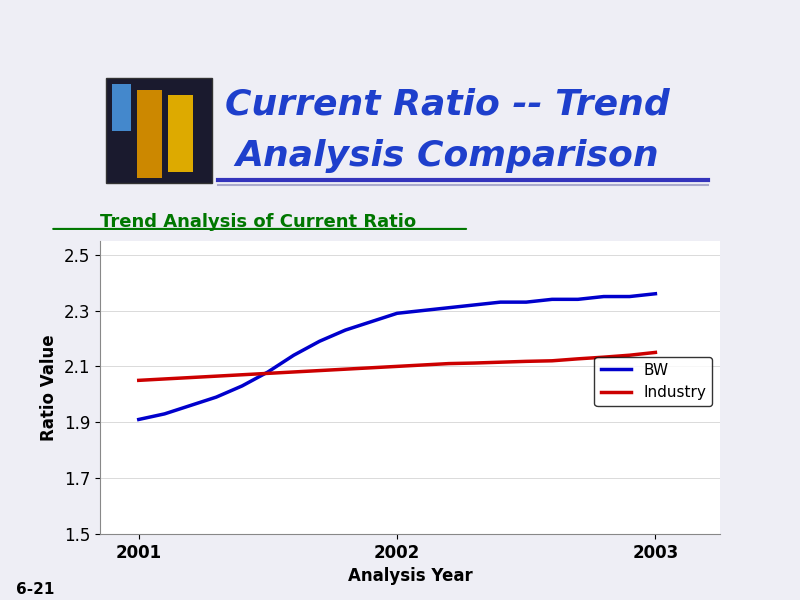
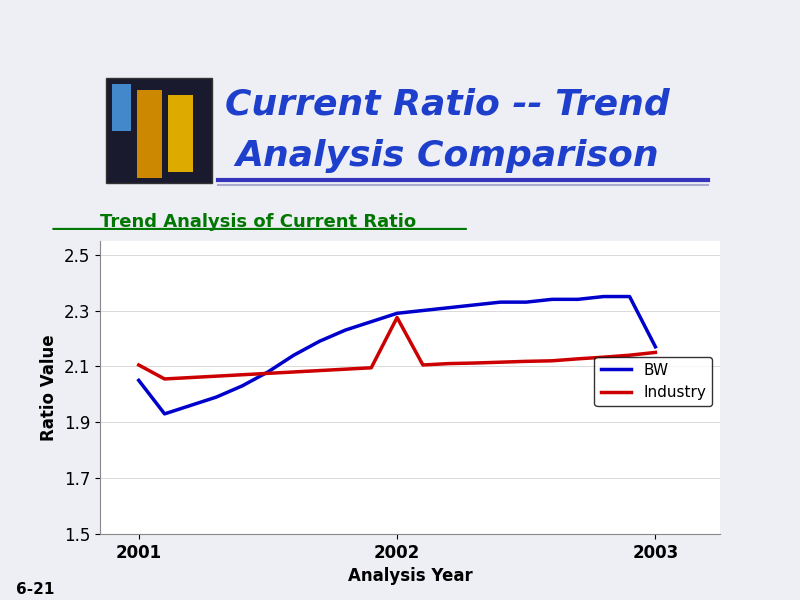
BW/2001: 1.91 -> 2.05
Industry/2001: 2.050 -> 2.105
Industry/2002: 2.100 -> 2.275
BW/2003: 2.36 -> 2.17
